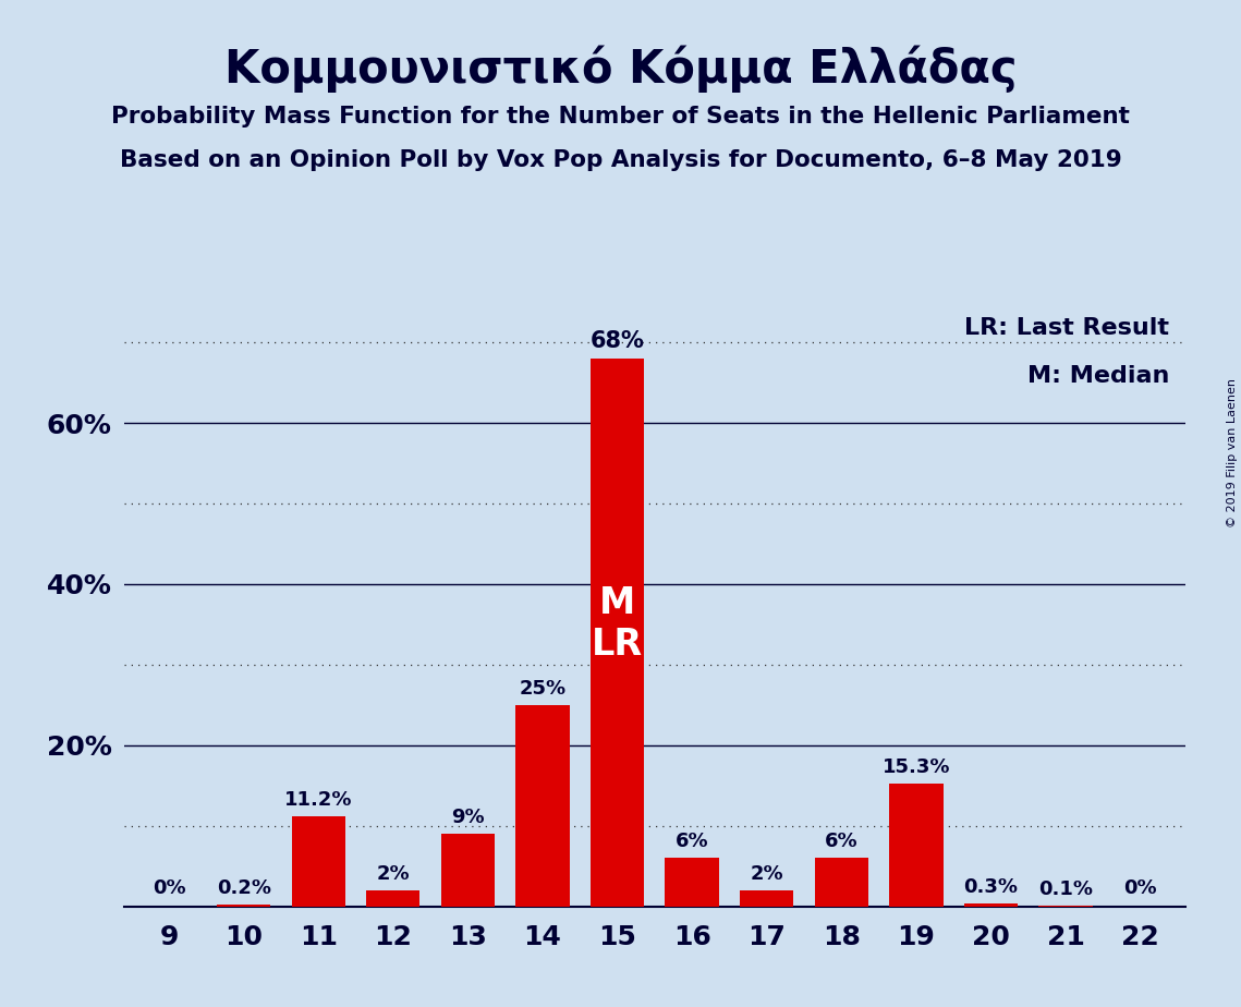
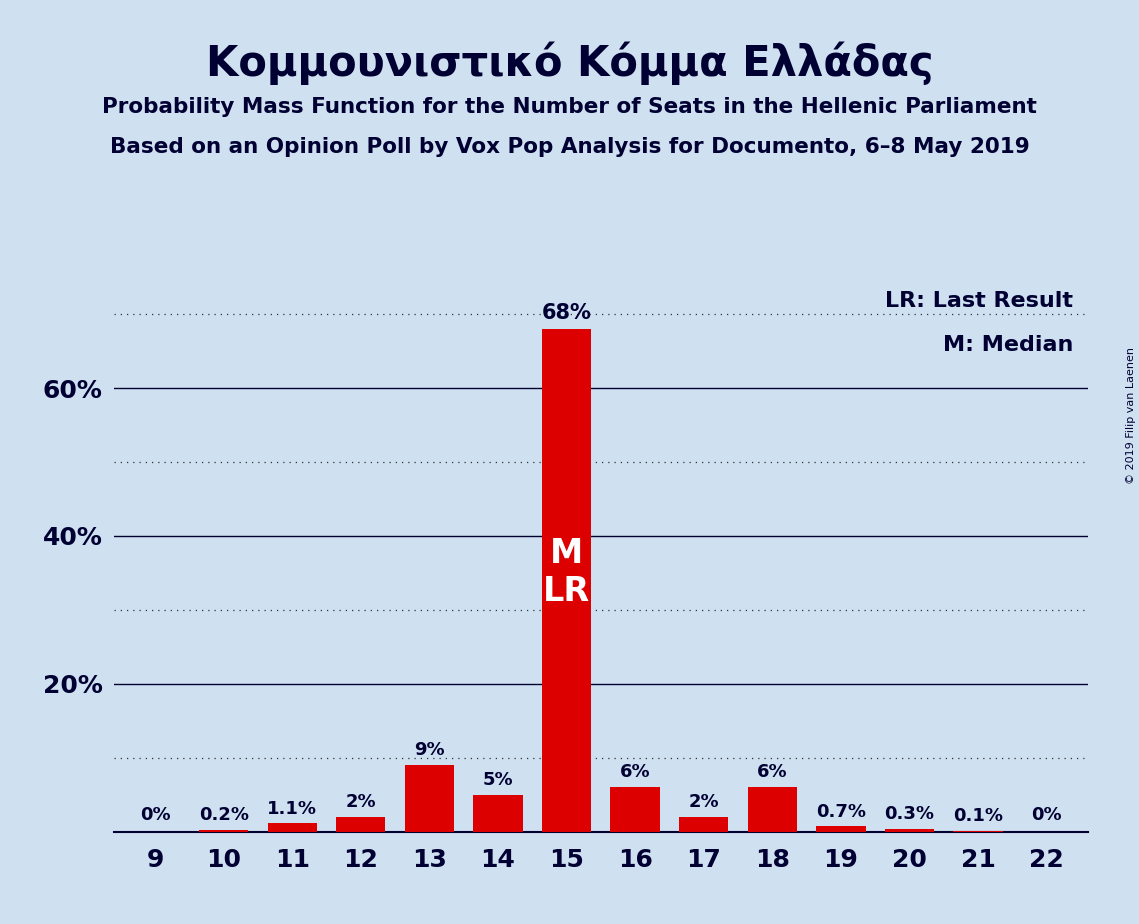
11: 11.2% -> 1.1%
14: 25% -> 5%
19: 15.3% -> 0.7%
